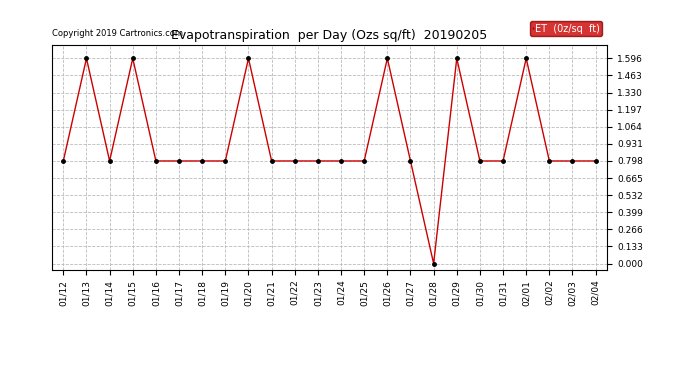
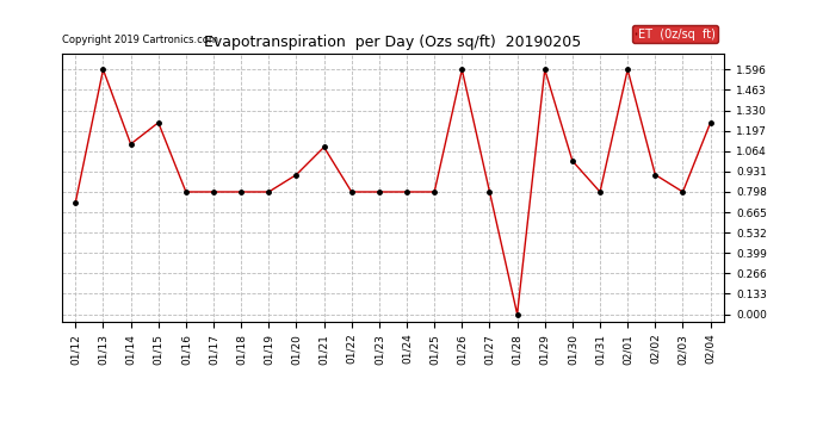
01/12: 0.80 -> 0.73
01/14: 0.80 -> 1.11
01/15: 1.60 -> 1.25
01/20: 1.60 -> 0.91
01/21: 0.80 -> 1.09
01/30: 0.80 -> 1.00
02/02: 0.80 -> 0.91
02/04: 0.80 -> 1.25
